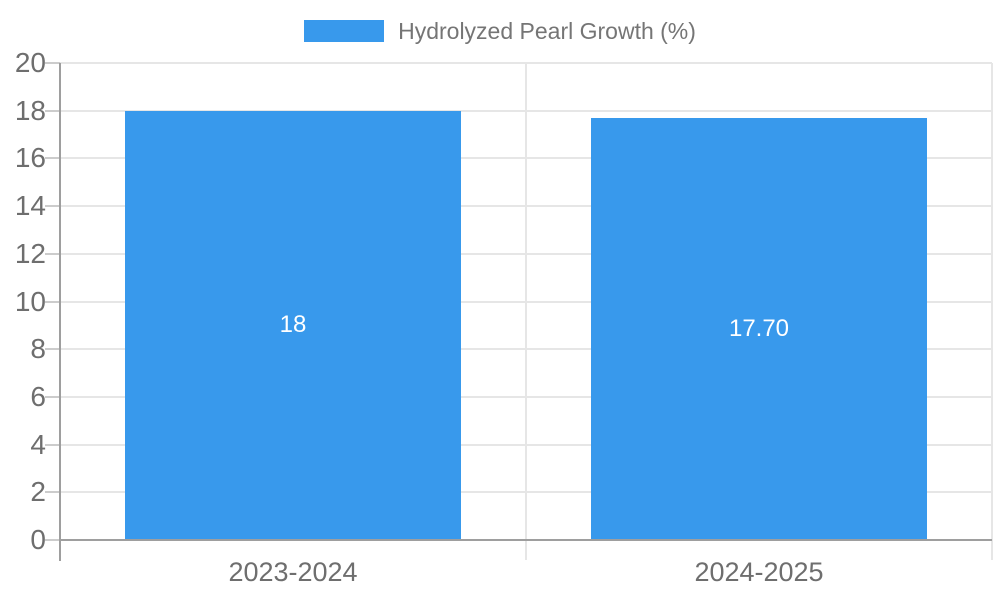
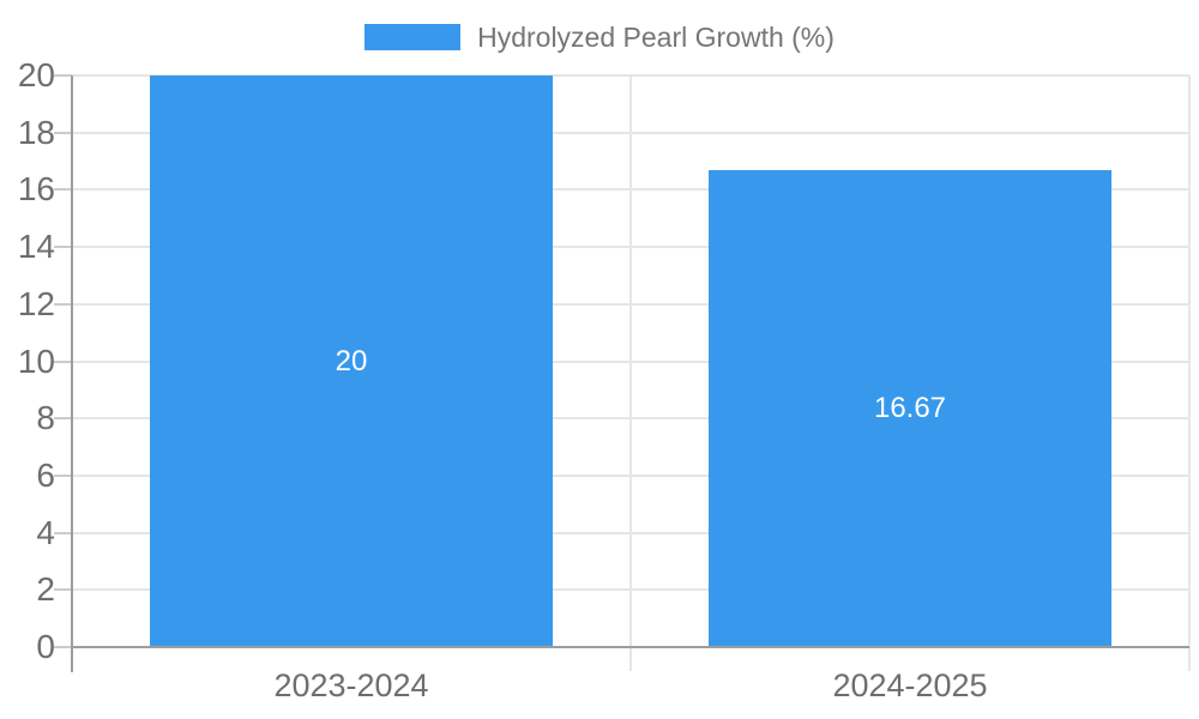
2023-2024: 18 -> 20
2024-2025: 17.70 -> 16.67
